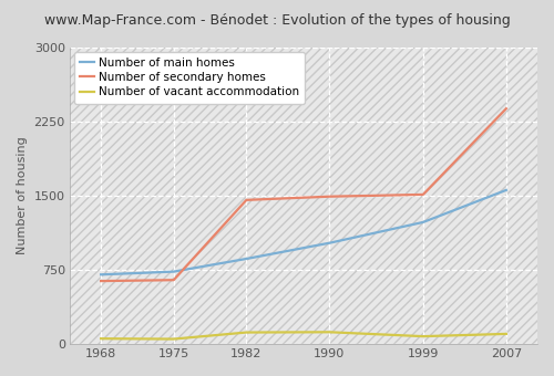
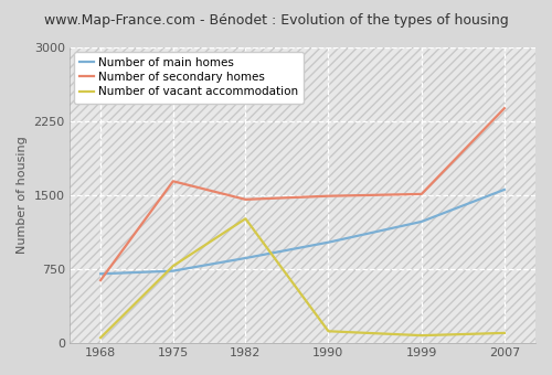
Number of secondary homes/1975: 640 -> 1640
Number of vacant accommodation/1975: 50 -> 780
Number of vacant accommodation/1982: 120 -> 1260
